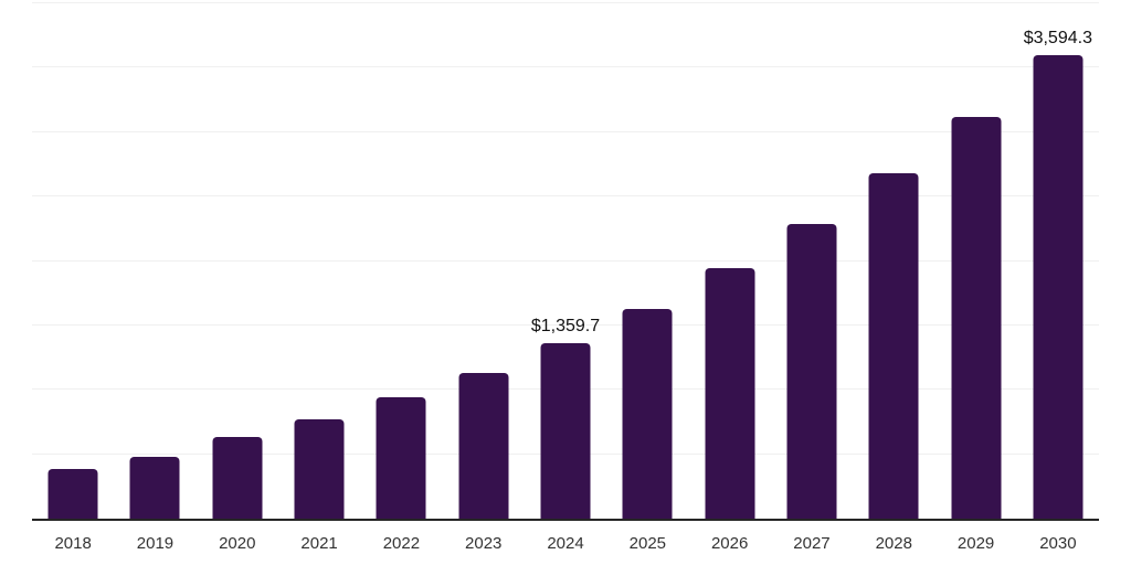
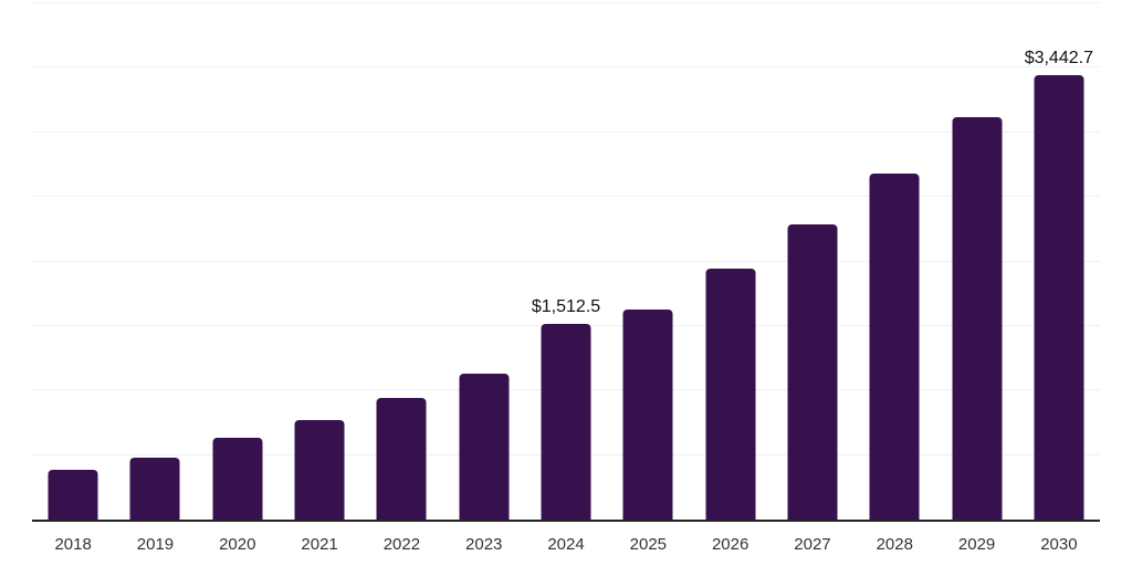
2024: $1,359.7 -> $1,512.5
2030: $3,594.3 -> $3,442.7
